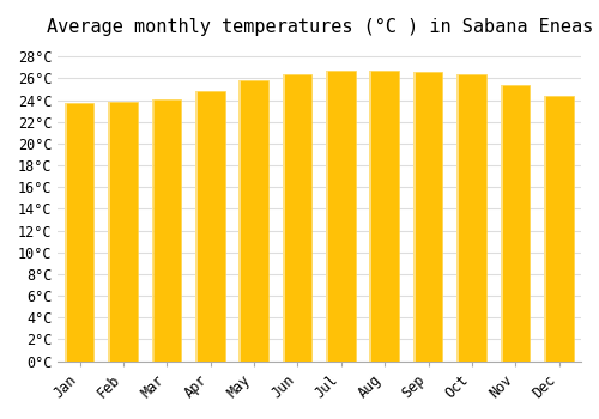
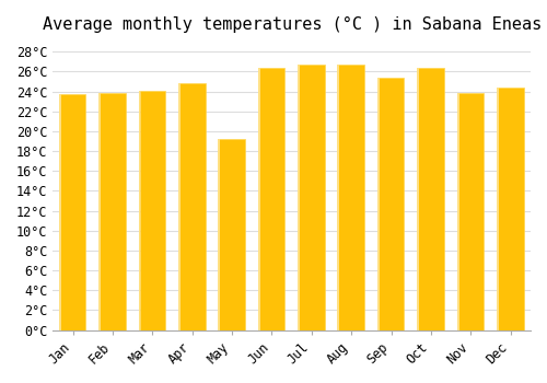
May: 25.8°C -> 19.2°C
Sep: 26.6°C -> 25.4°C
Nov: 25.4°C -> 23.8°C
